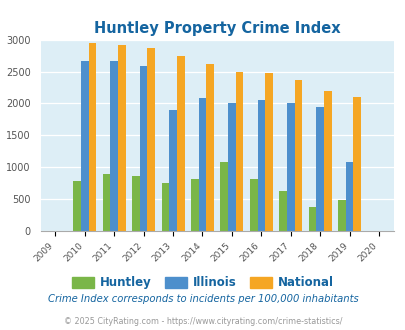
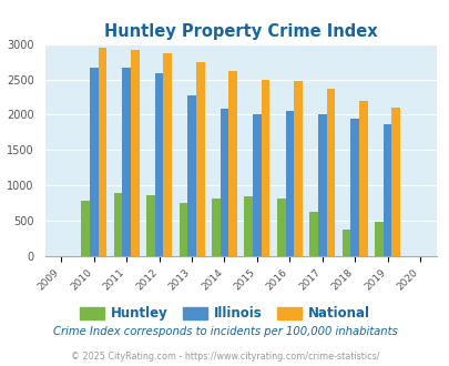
Illinois/2013: 1900 -> 2280
Huntley/2015: 1080 -> 850
Illinois/2019: 1080 -> 1860
